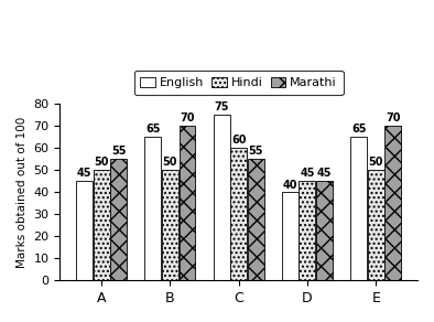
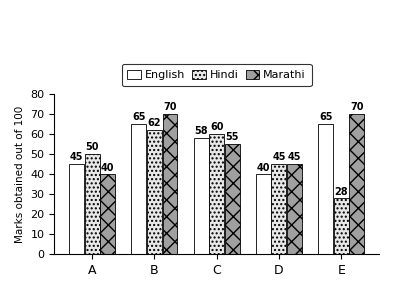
Marathi/A: 55 -> 40
Hindi/B: 50 -> 62
English/C: 75 -> 58
Hindi/E: 50 -> 28
